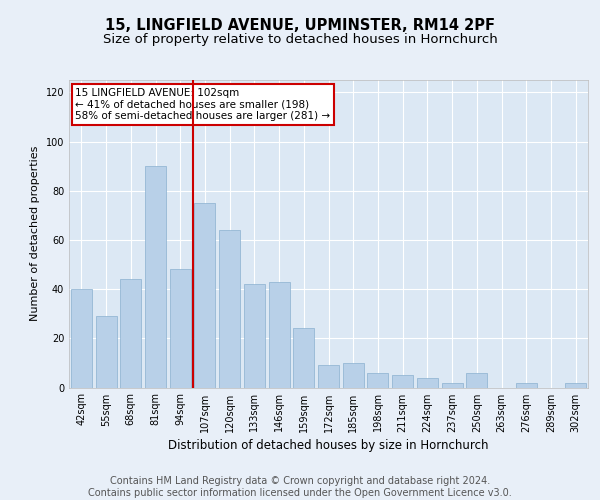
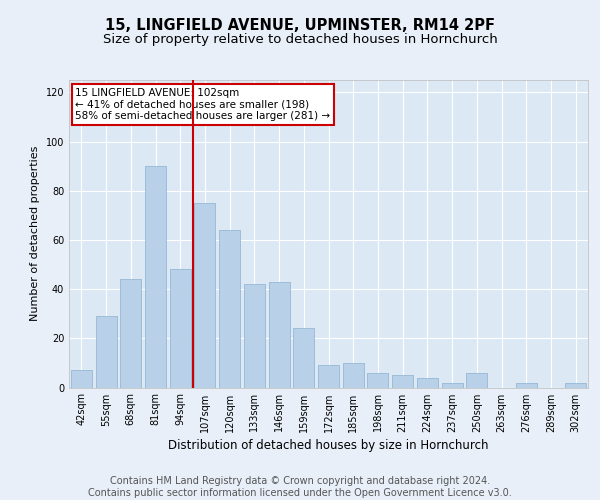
42sqm: 40 -> 7
